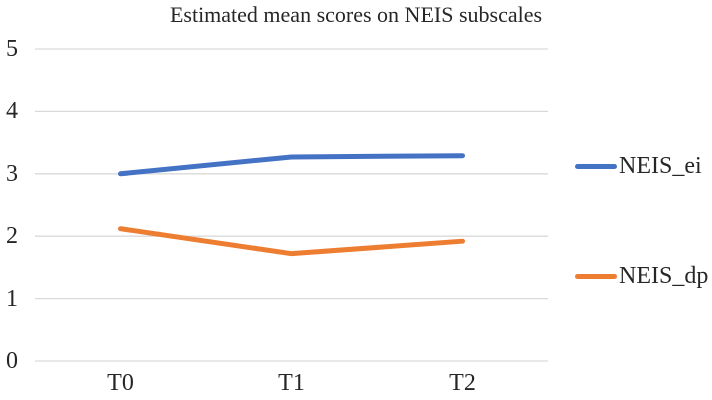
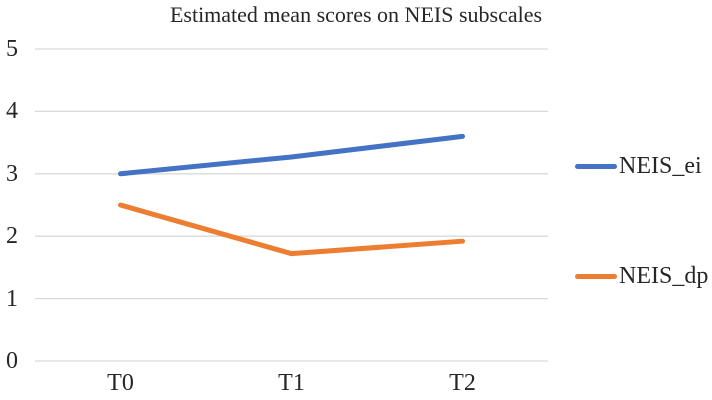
NEIS_dp/T0: 2.1 -> 2.5
NEIS_ei/T2: 3.3 -> 3.6
